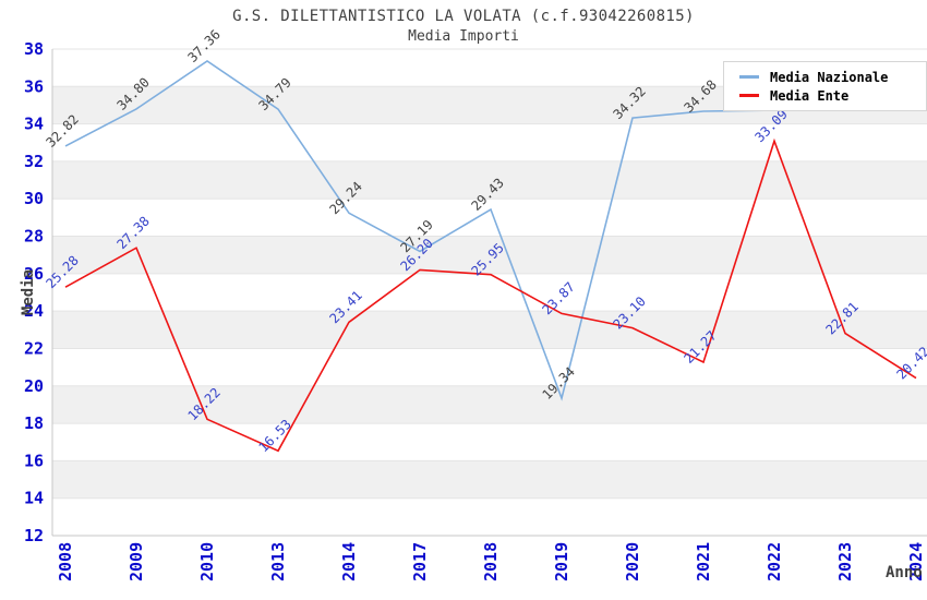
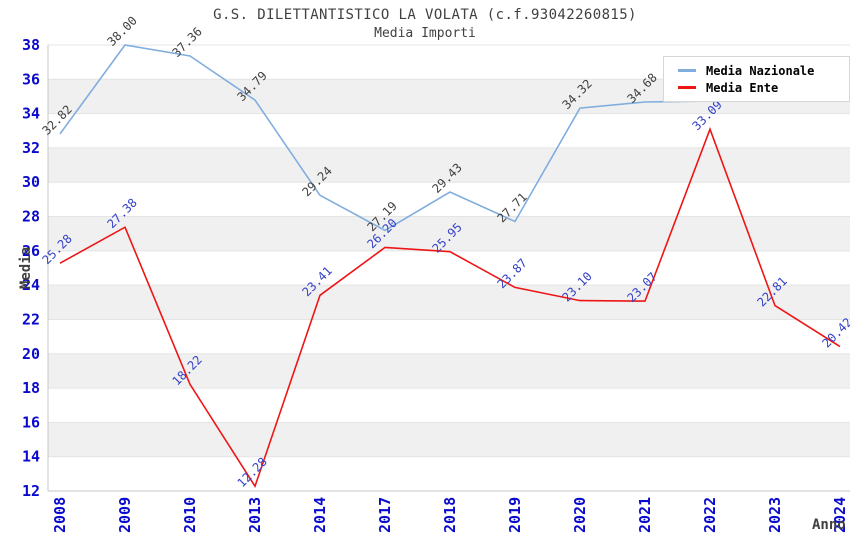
Media Nazionale/2009: 34.80 -> 38.00
Media Ente/2013: 16.53 -> 12.28
Media Nazionale/2019: 19.34 -> 27.71
Media Ente/2021: 21.27 -> 23.07
